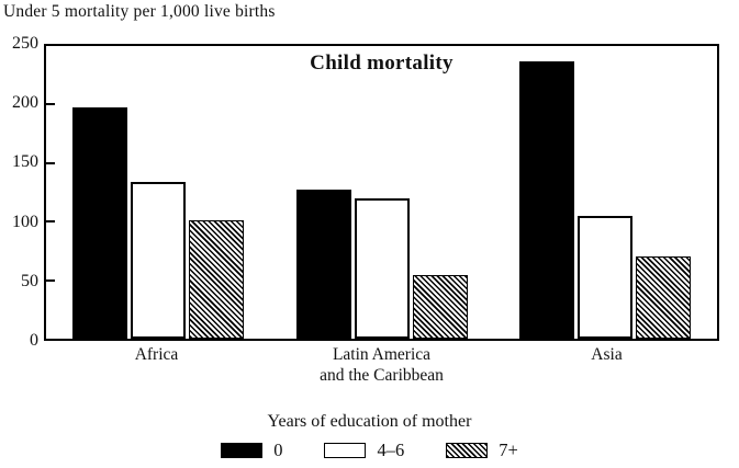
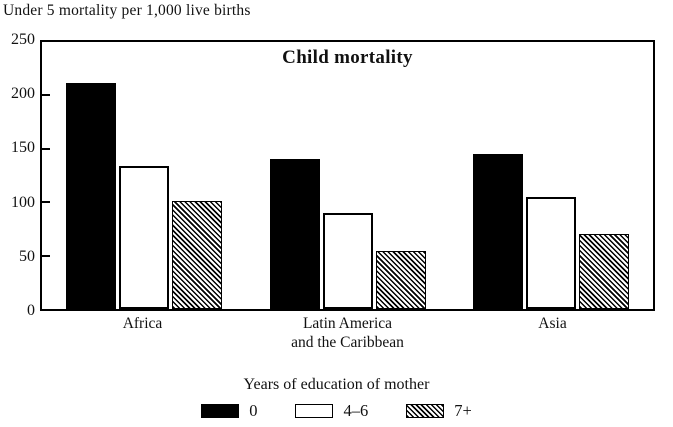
0/Africa: 198 -> 212
0/Latin America and the Caribbean: 127 -> 140
4–6/Latin America and the Caribbean: 120 -> 90
0/Asia: 237 -> 145
